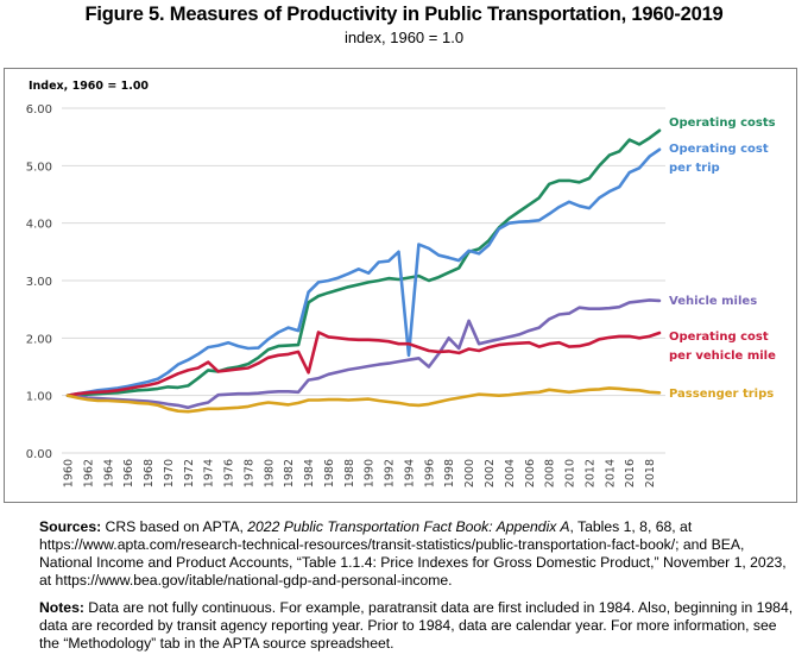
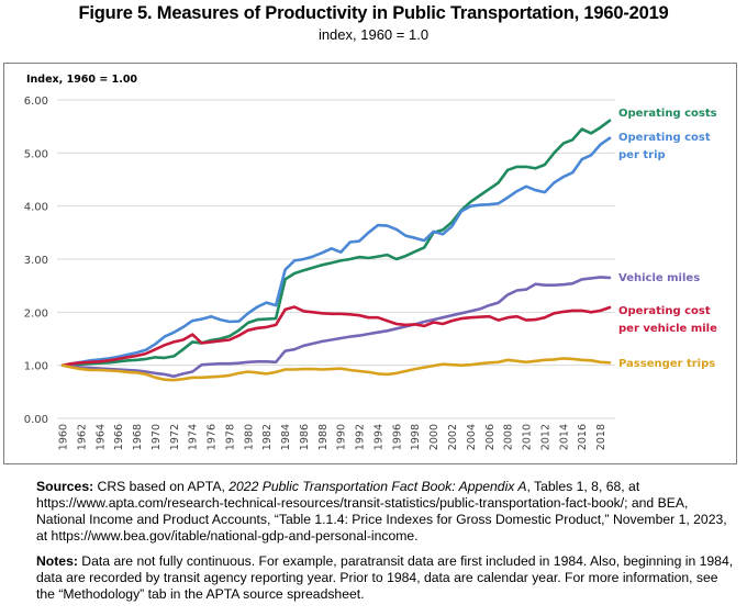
Operating cost per vehicle mile/1984: 1.4 -> 2.0
Operating cost per trip/1994: 1.7 -> 3.6
Vehicle miles/1996: 1.5 -> 1.7
Vehicle miles/1998: 2.0 -> 1.8
Vehicle miles/2000: 2.3 -> 1.9
